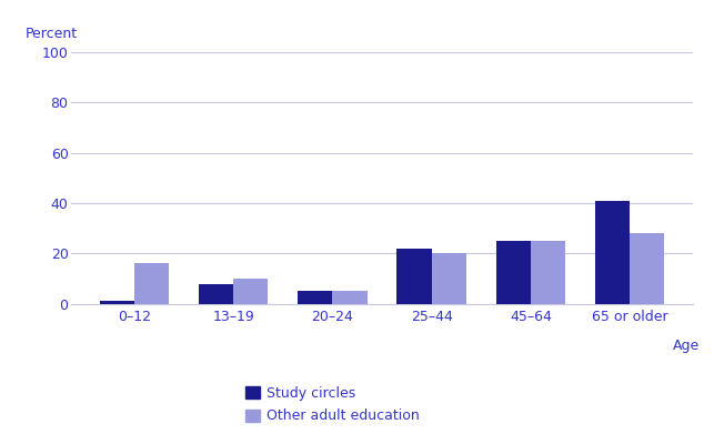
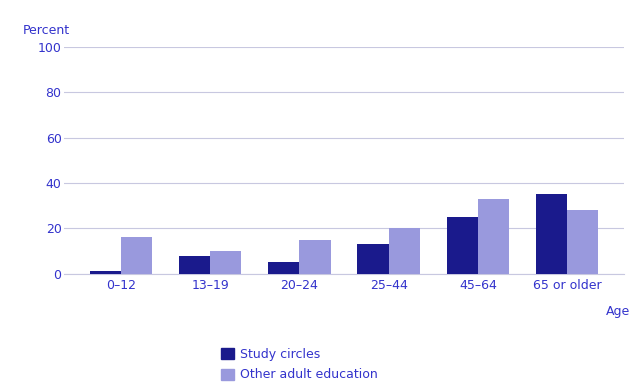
Other adult education/20–24: 5 -> 15
Study circles/25–44: 22 -> 13
Other adult education/45–64: 25 -> 33
Study circles/65 or older: 41 -> 35
